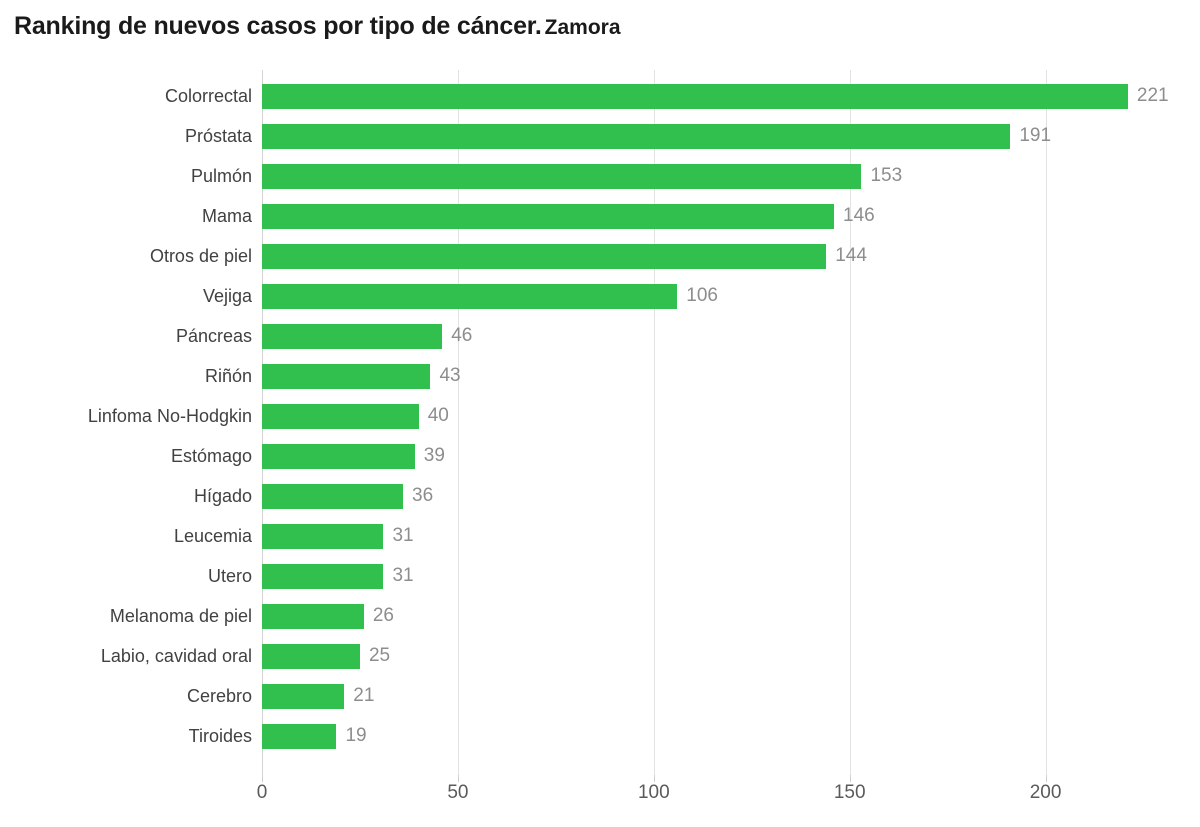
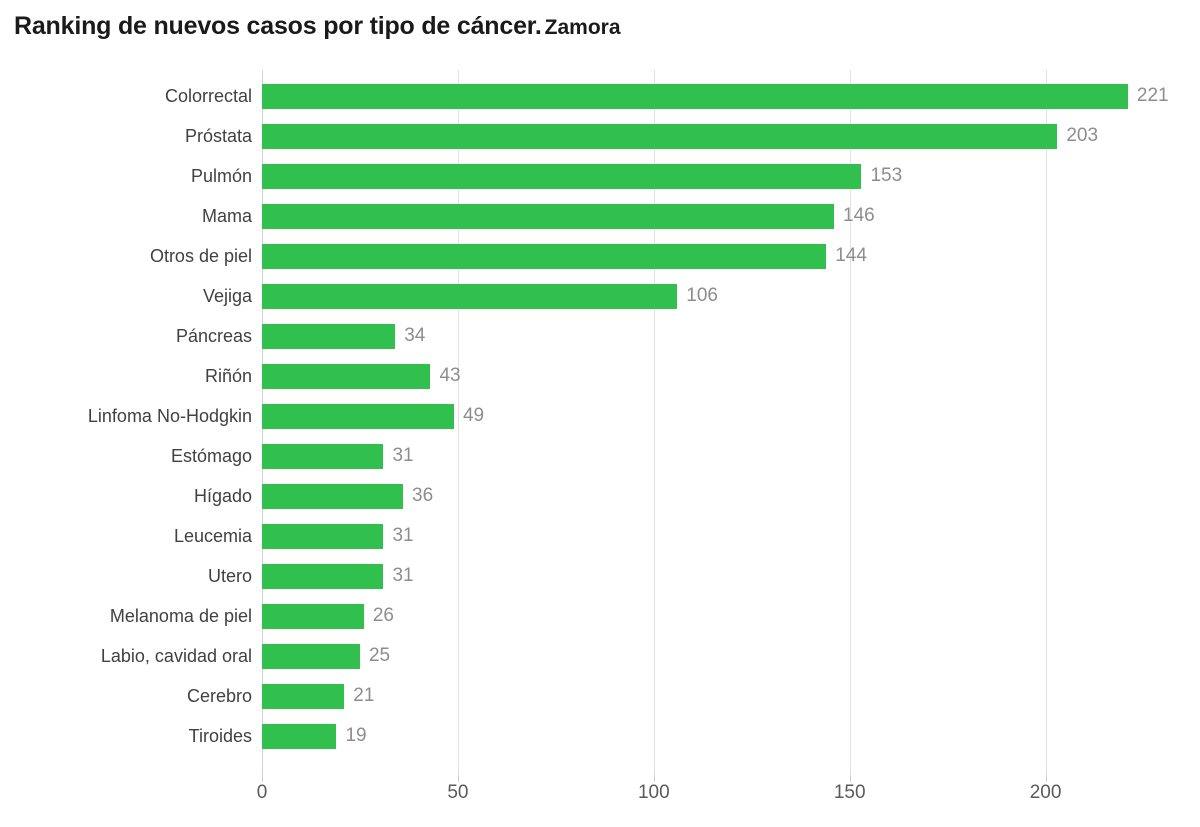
Próstata: 191 -> 203
Páncreas: 46 -> 34
Linfoma No-Hodgkin: 40 -> 49
Estómago: 39 -> 31
